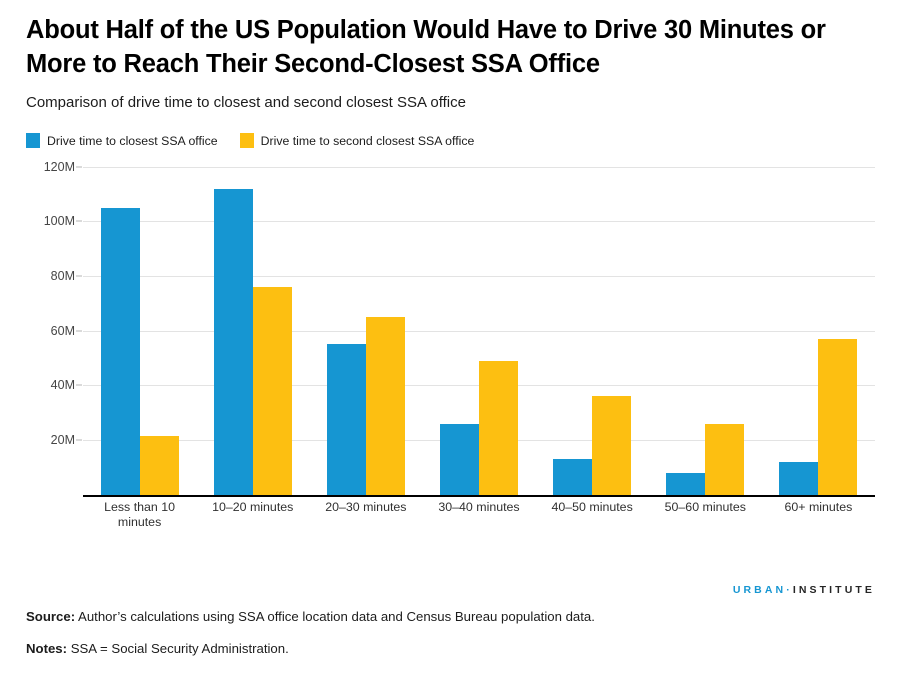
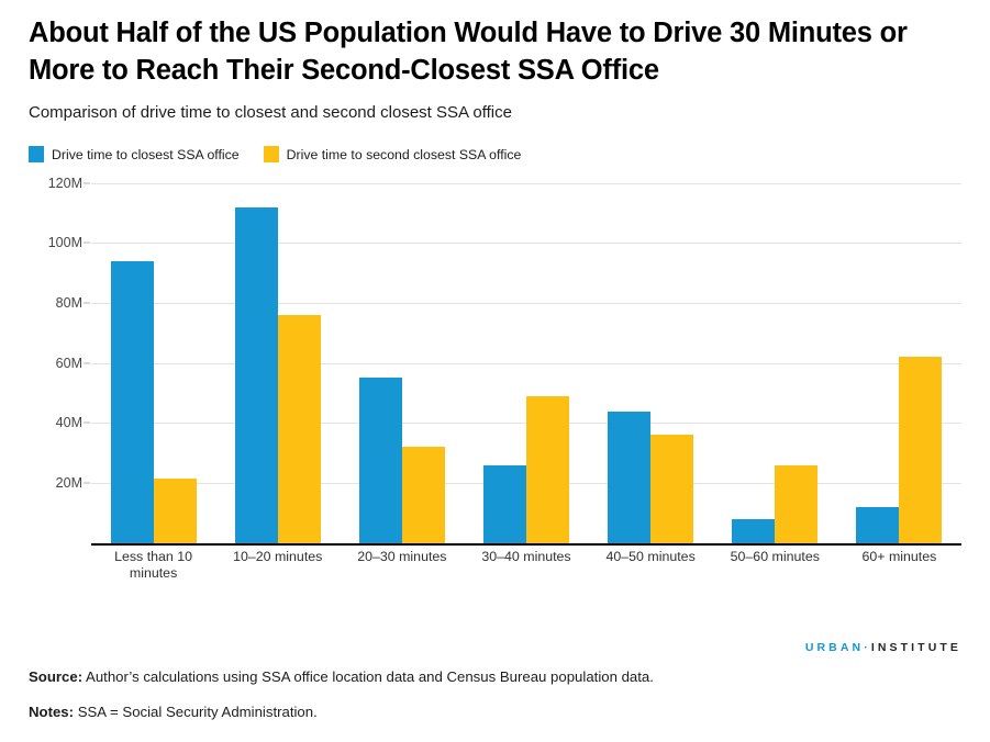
Drive time to closest SSA office/Less than 10 minutes: 105M -> 94M
Drive time to second closest SSA office/20–30 minutes: 65M -> 32M
Drive time to closest SSA office/40–50 minutes: 13M -> 44M
Drive time to second closest SSA office/60+ minutes: 57M -> 62M
